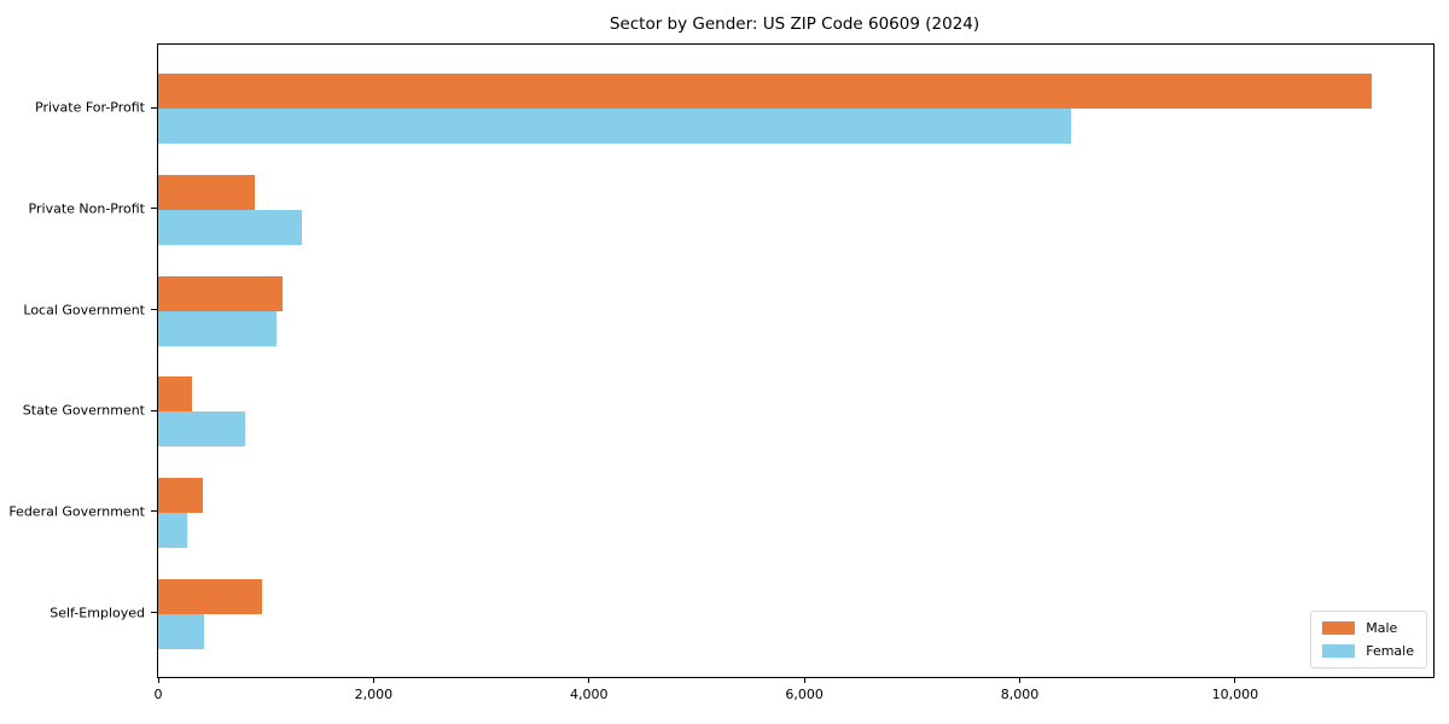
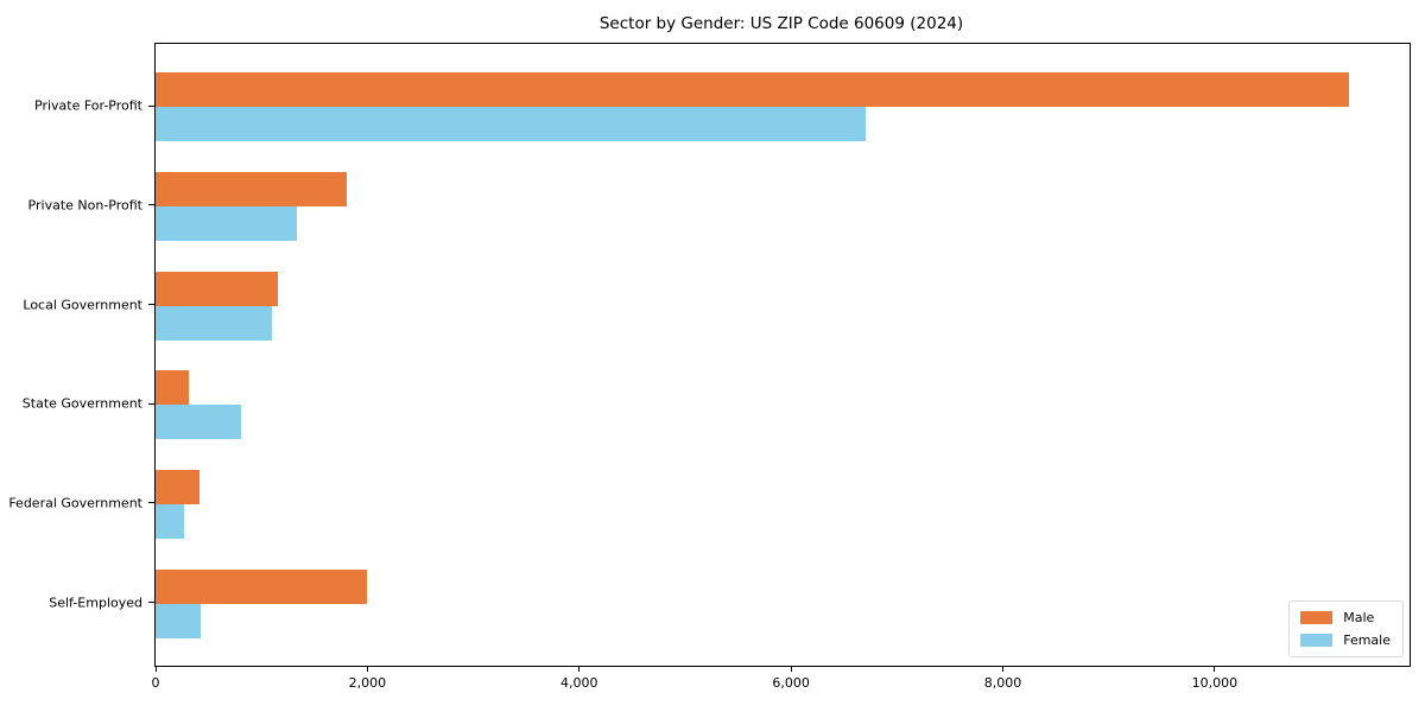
Female/Private For-Profit: 8500 -> 6700
Male/Private Non-Profit: 900 -> 1800
Male/Self-Employed: 1000 -> 2000
